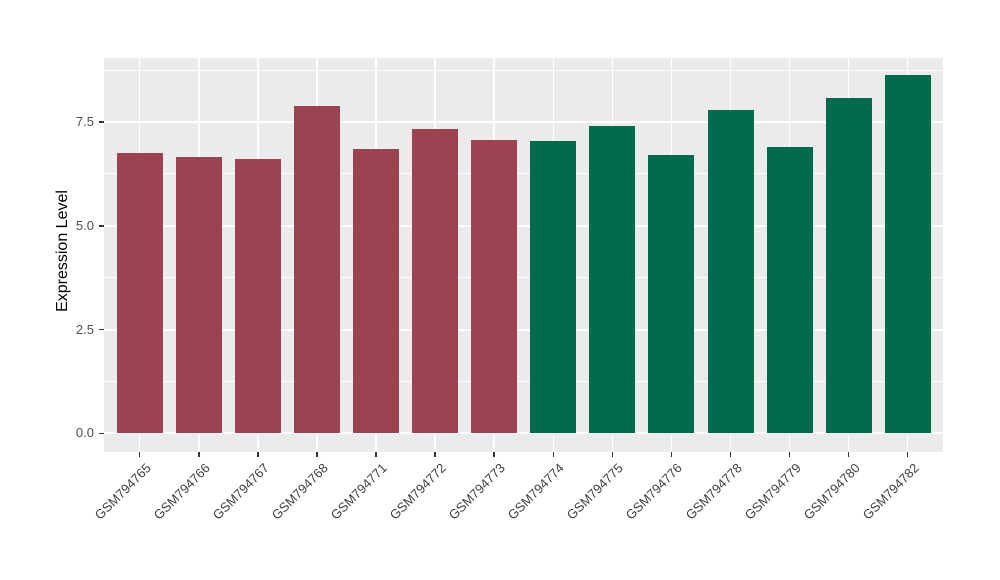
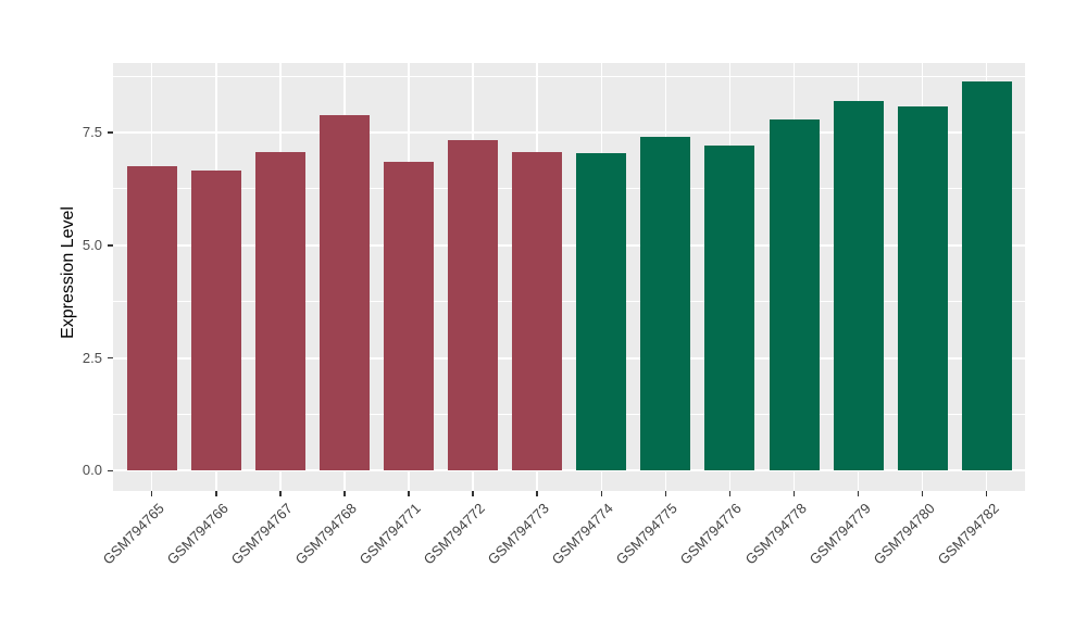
GSM794767: 6.6 -> 7.1
GSM794776: 6.7 -> 7.2
GSM794779: 6.9 -> 8.2
